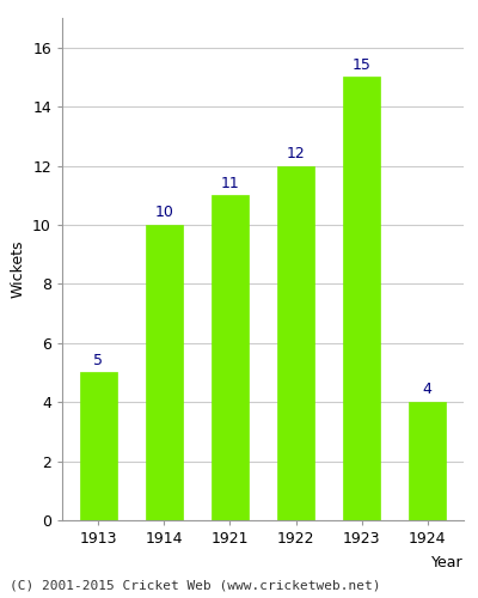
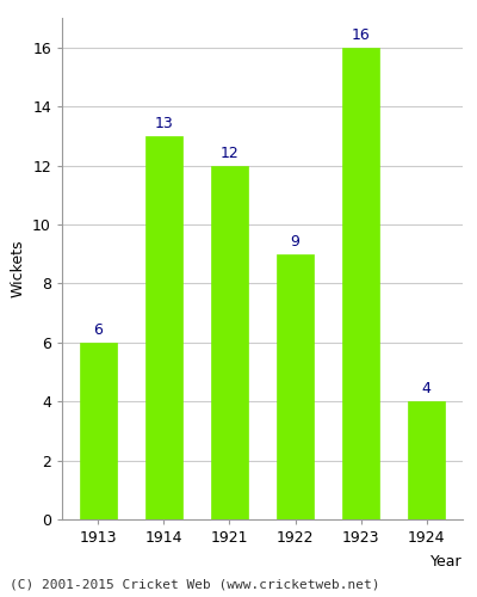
1913: 5 -> 6
1914: 10 -> 13
1921: 11 -> 12
1922: 12 -> 9
1923: 15 -> 16
